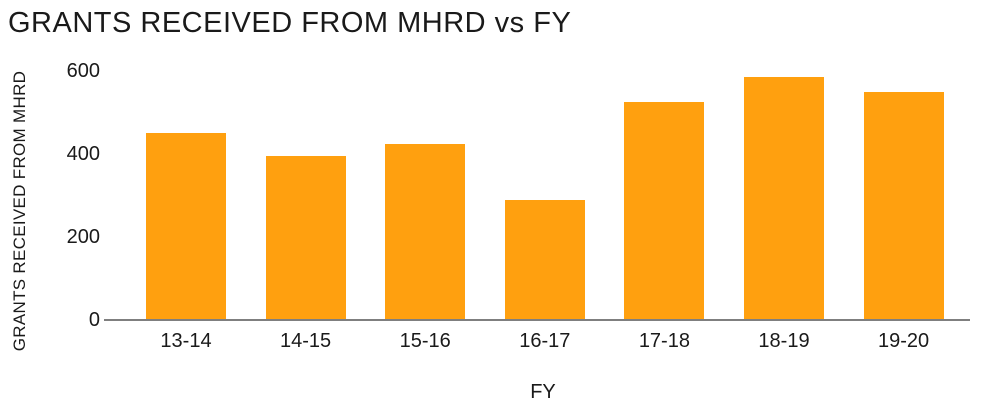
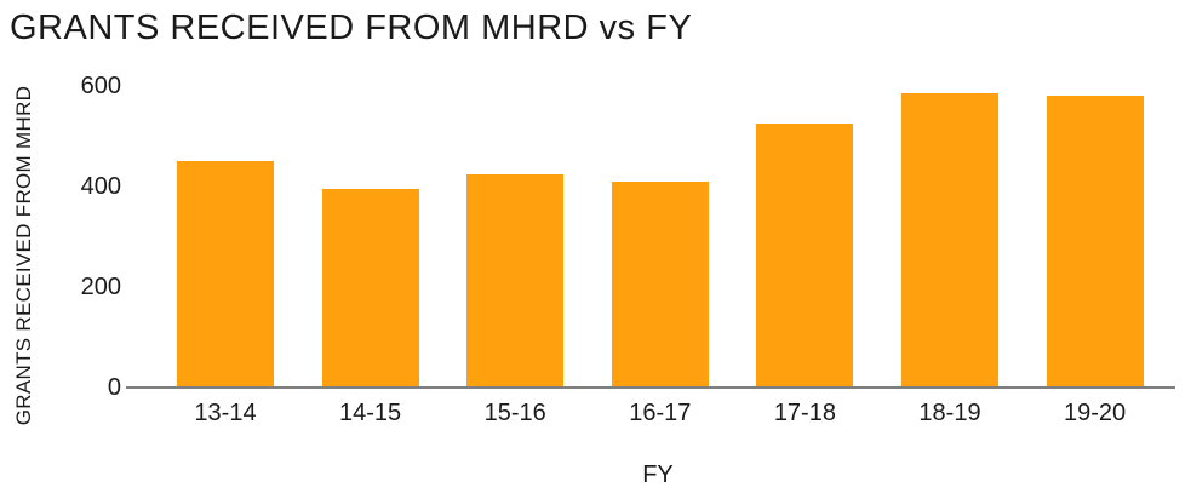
16-17: 290 -> 410
19-20: 550 -> 580
